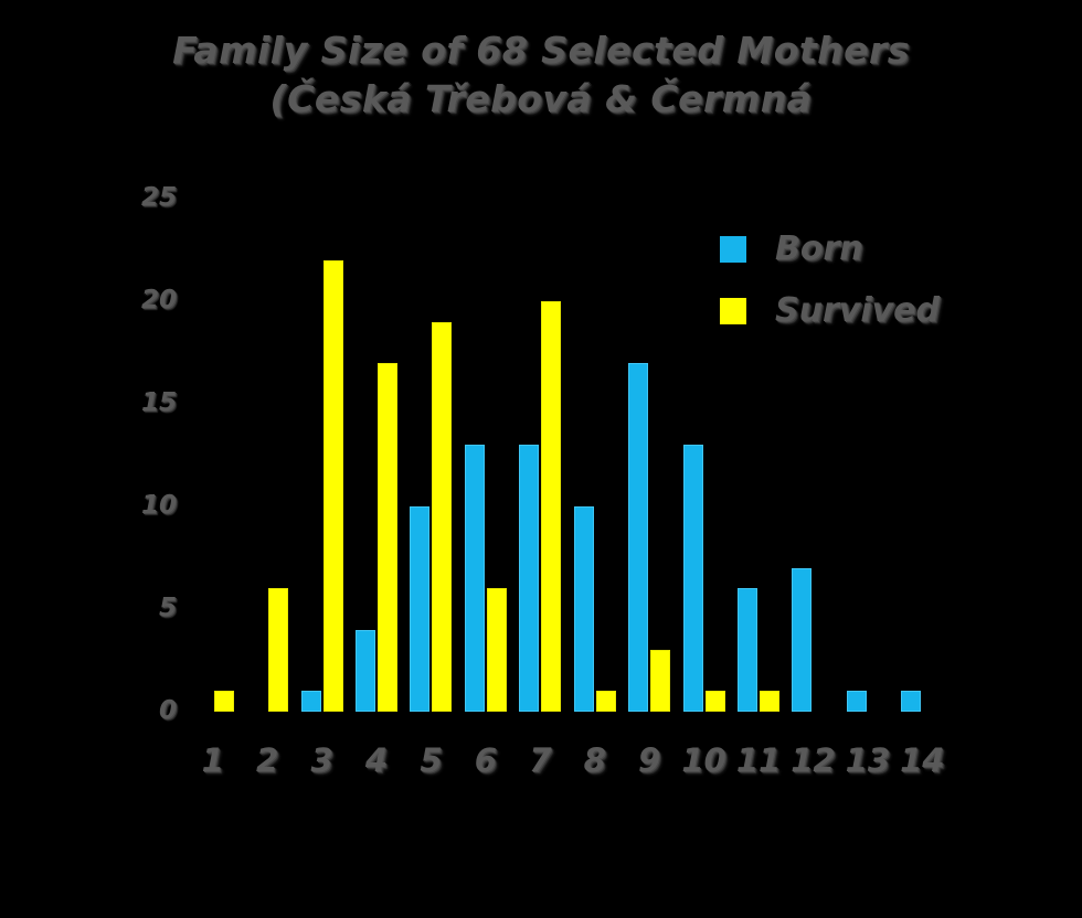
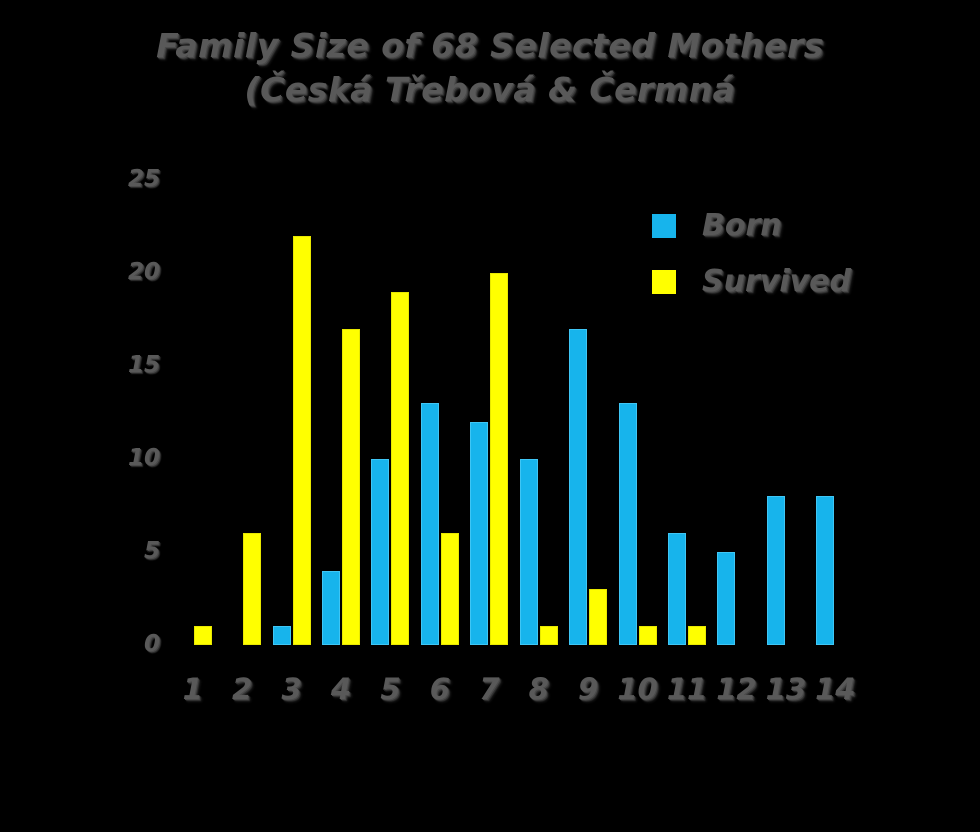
Born/7: 13 -> 12
Born/12: 7 -> 5
Born/13: 1 -> 8
Born/14: 1 -> 8
